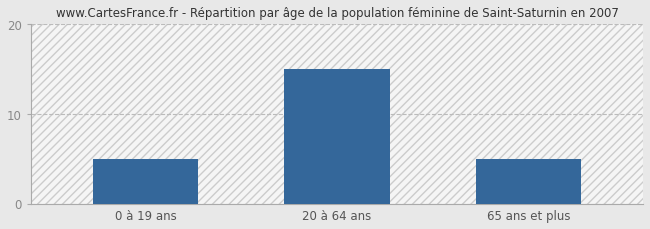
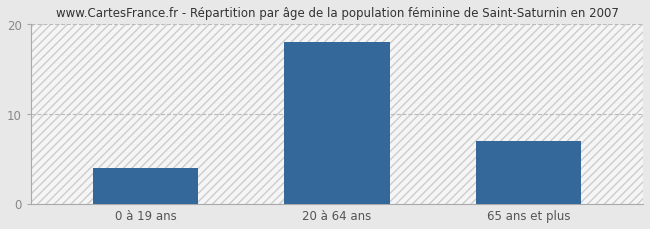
0 à 19 ans: 5 -> 4
20 à 64 ans: 15 -> 18
65 ans et plus: 5 -> 7
